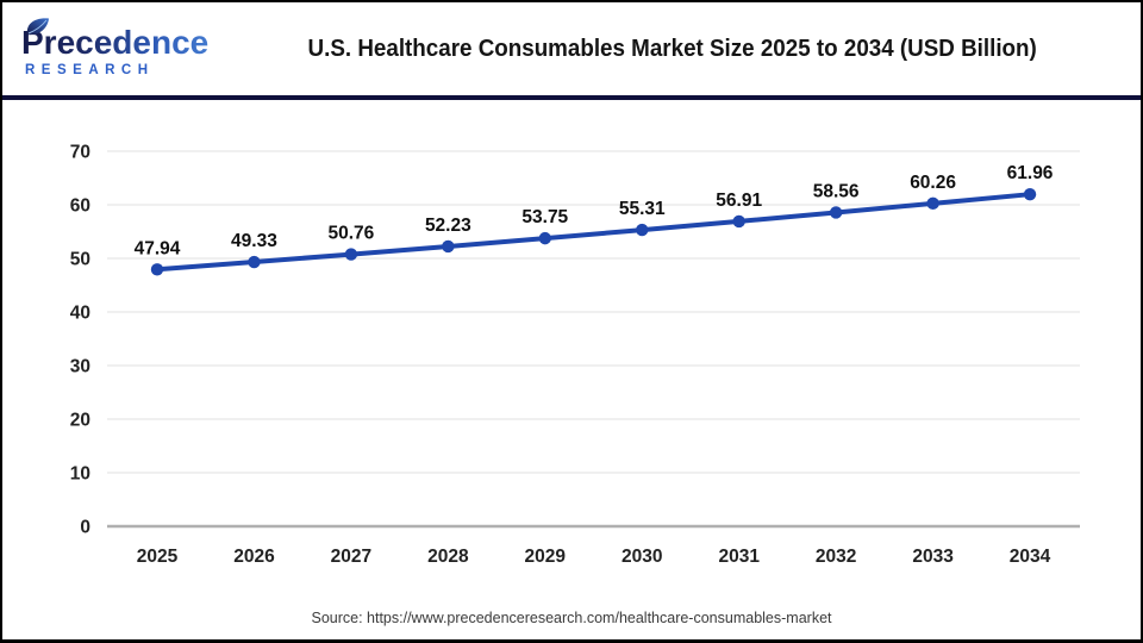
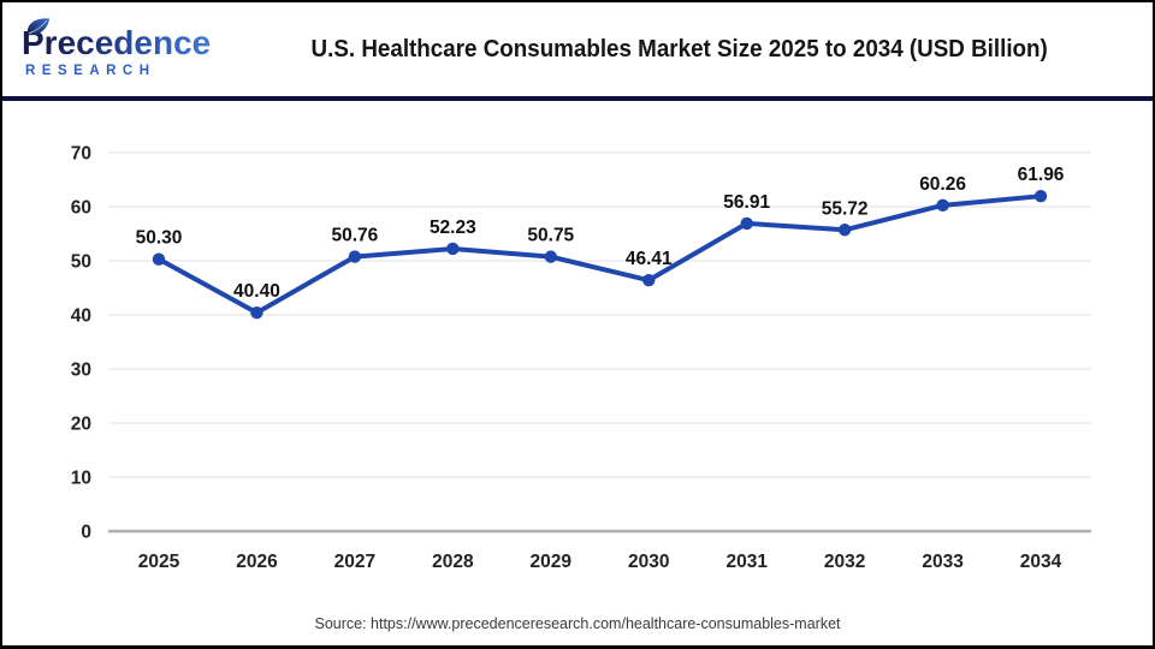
2025: 47.94 -> 50.30
2026: 49.33 -> 40.40
2029: 53.75 -> 50.75
2030: 55.31 -> 46.41
2032: 58.56 -> 55.72
